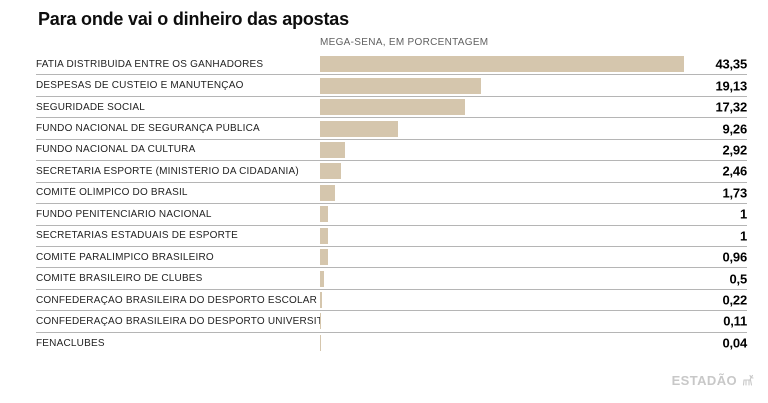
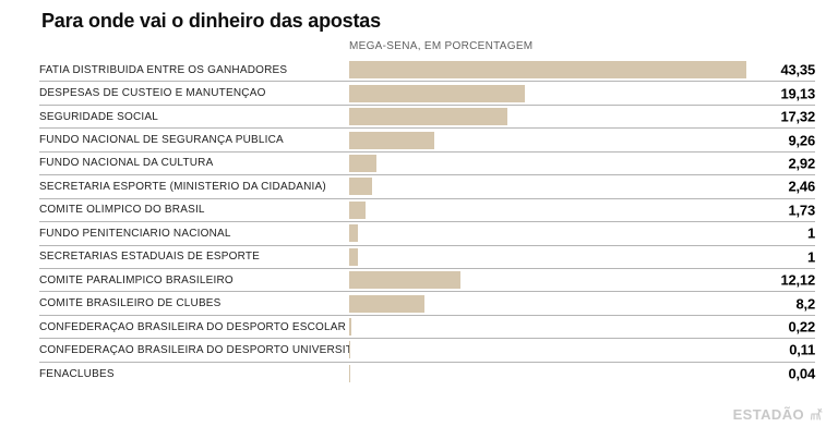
COMITÊ PARALÍMPICO BRASILEIRO: 0,96 -> 12,12
COMITÊ BRASILEIRO DE CLUBES: 0,5 -> 8,2
